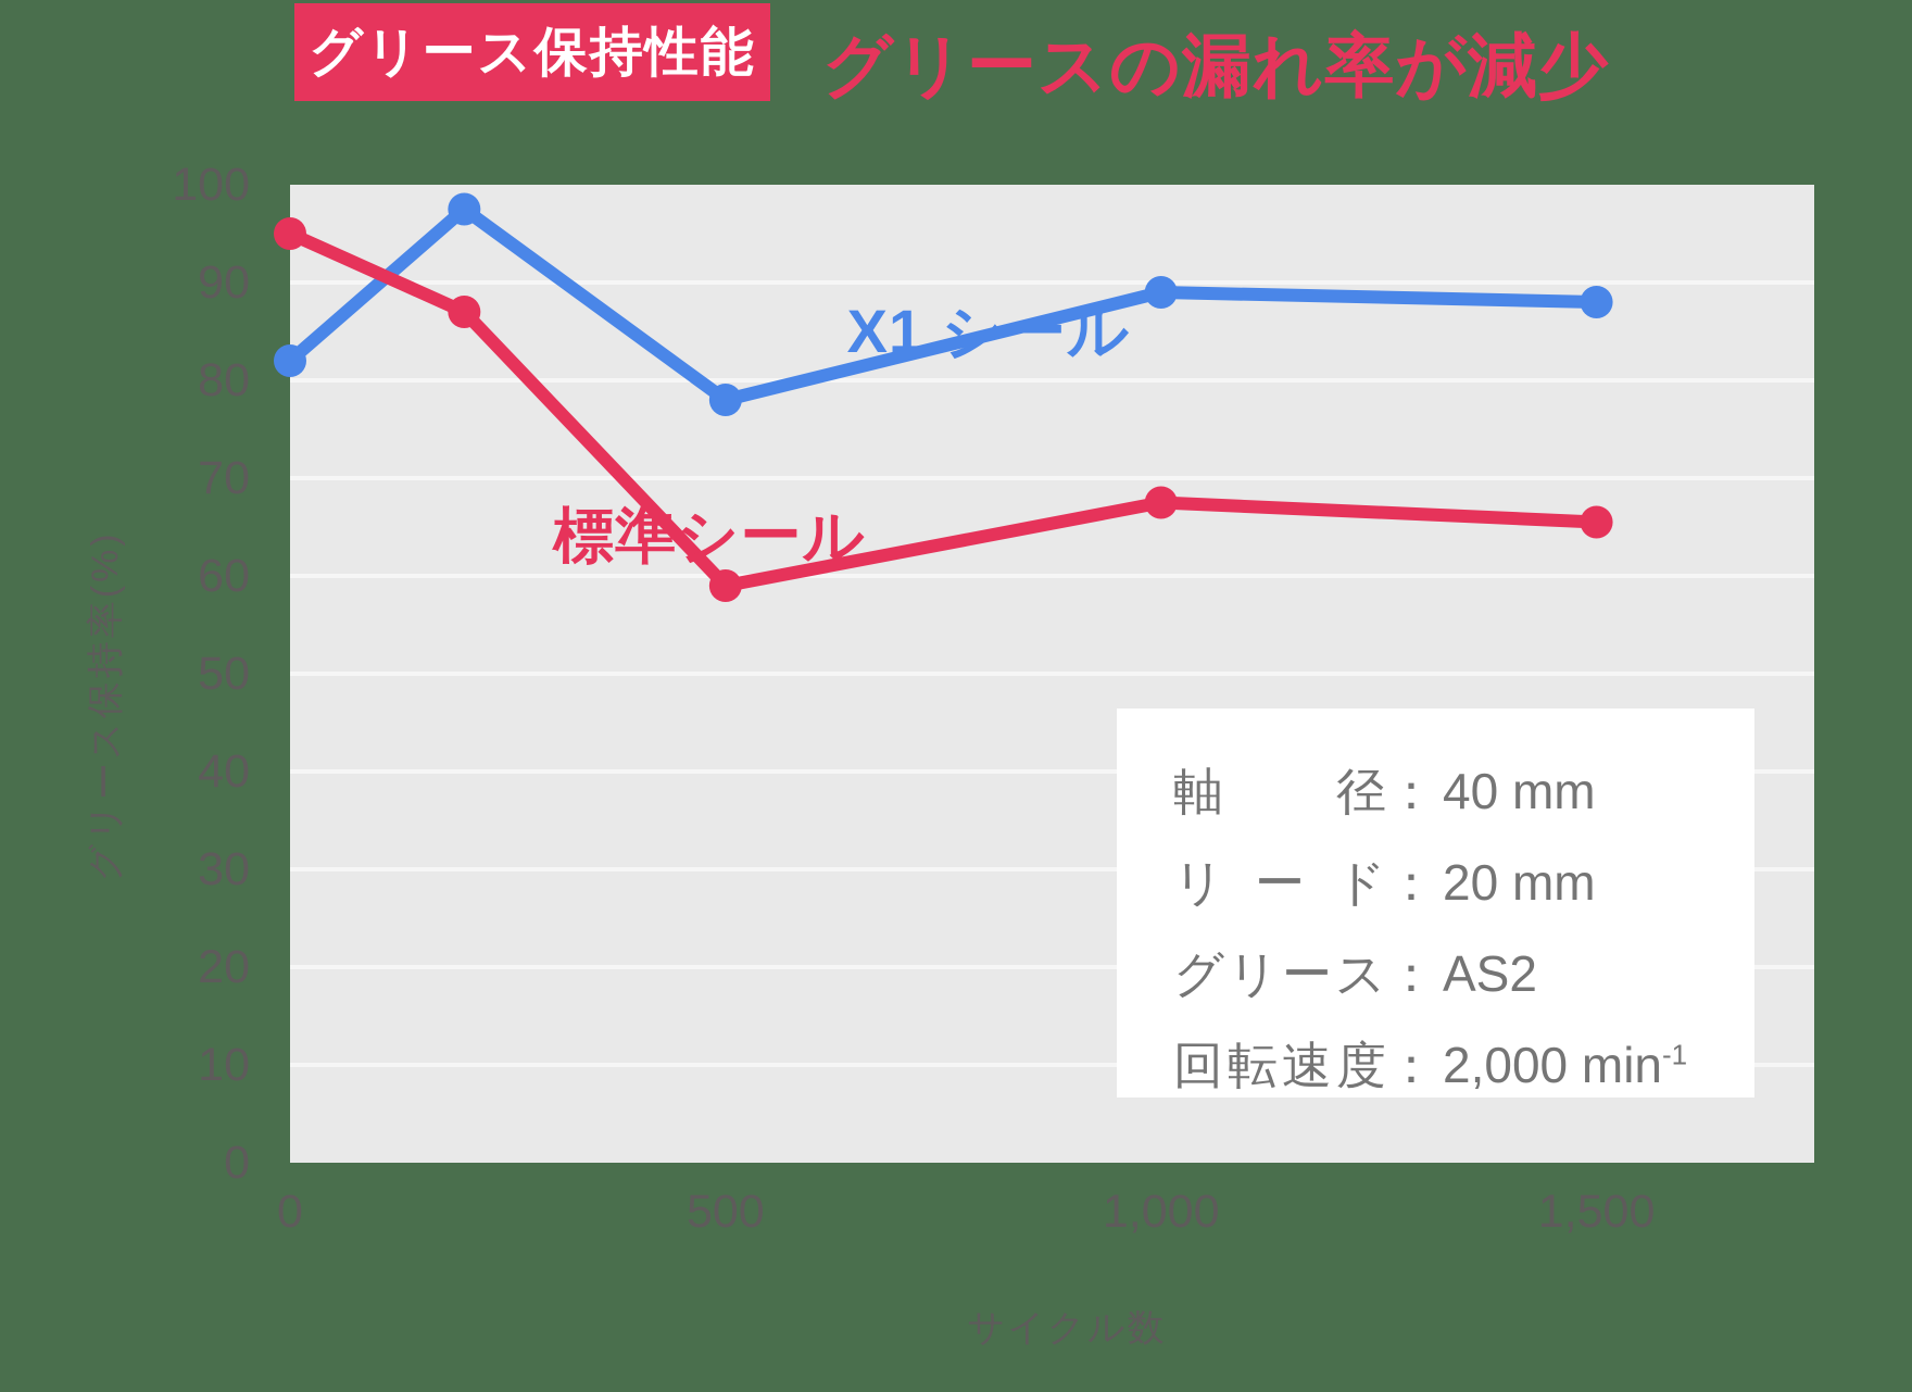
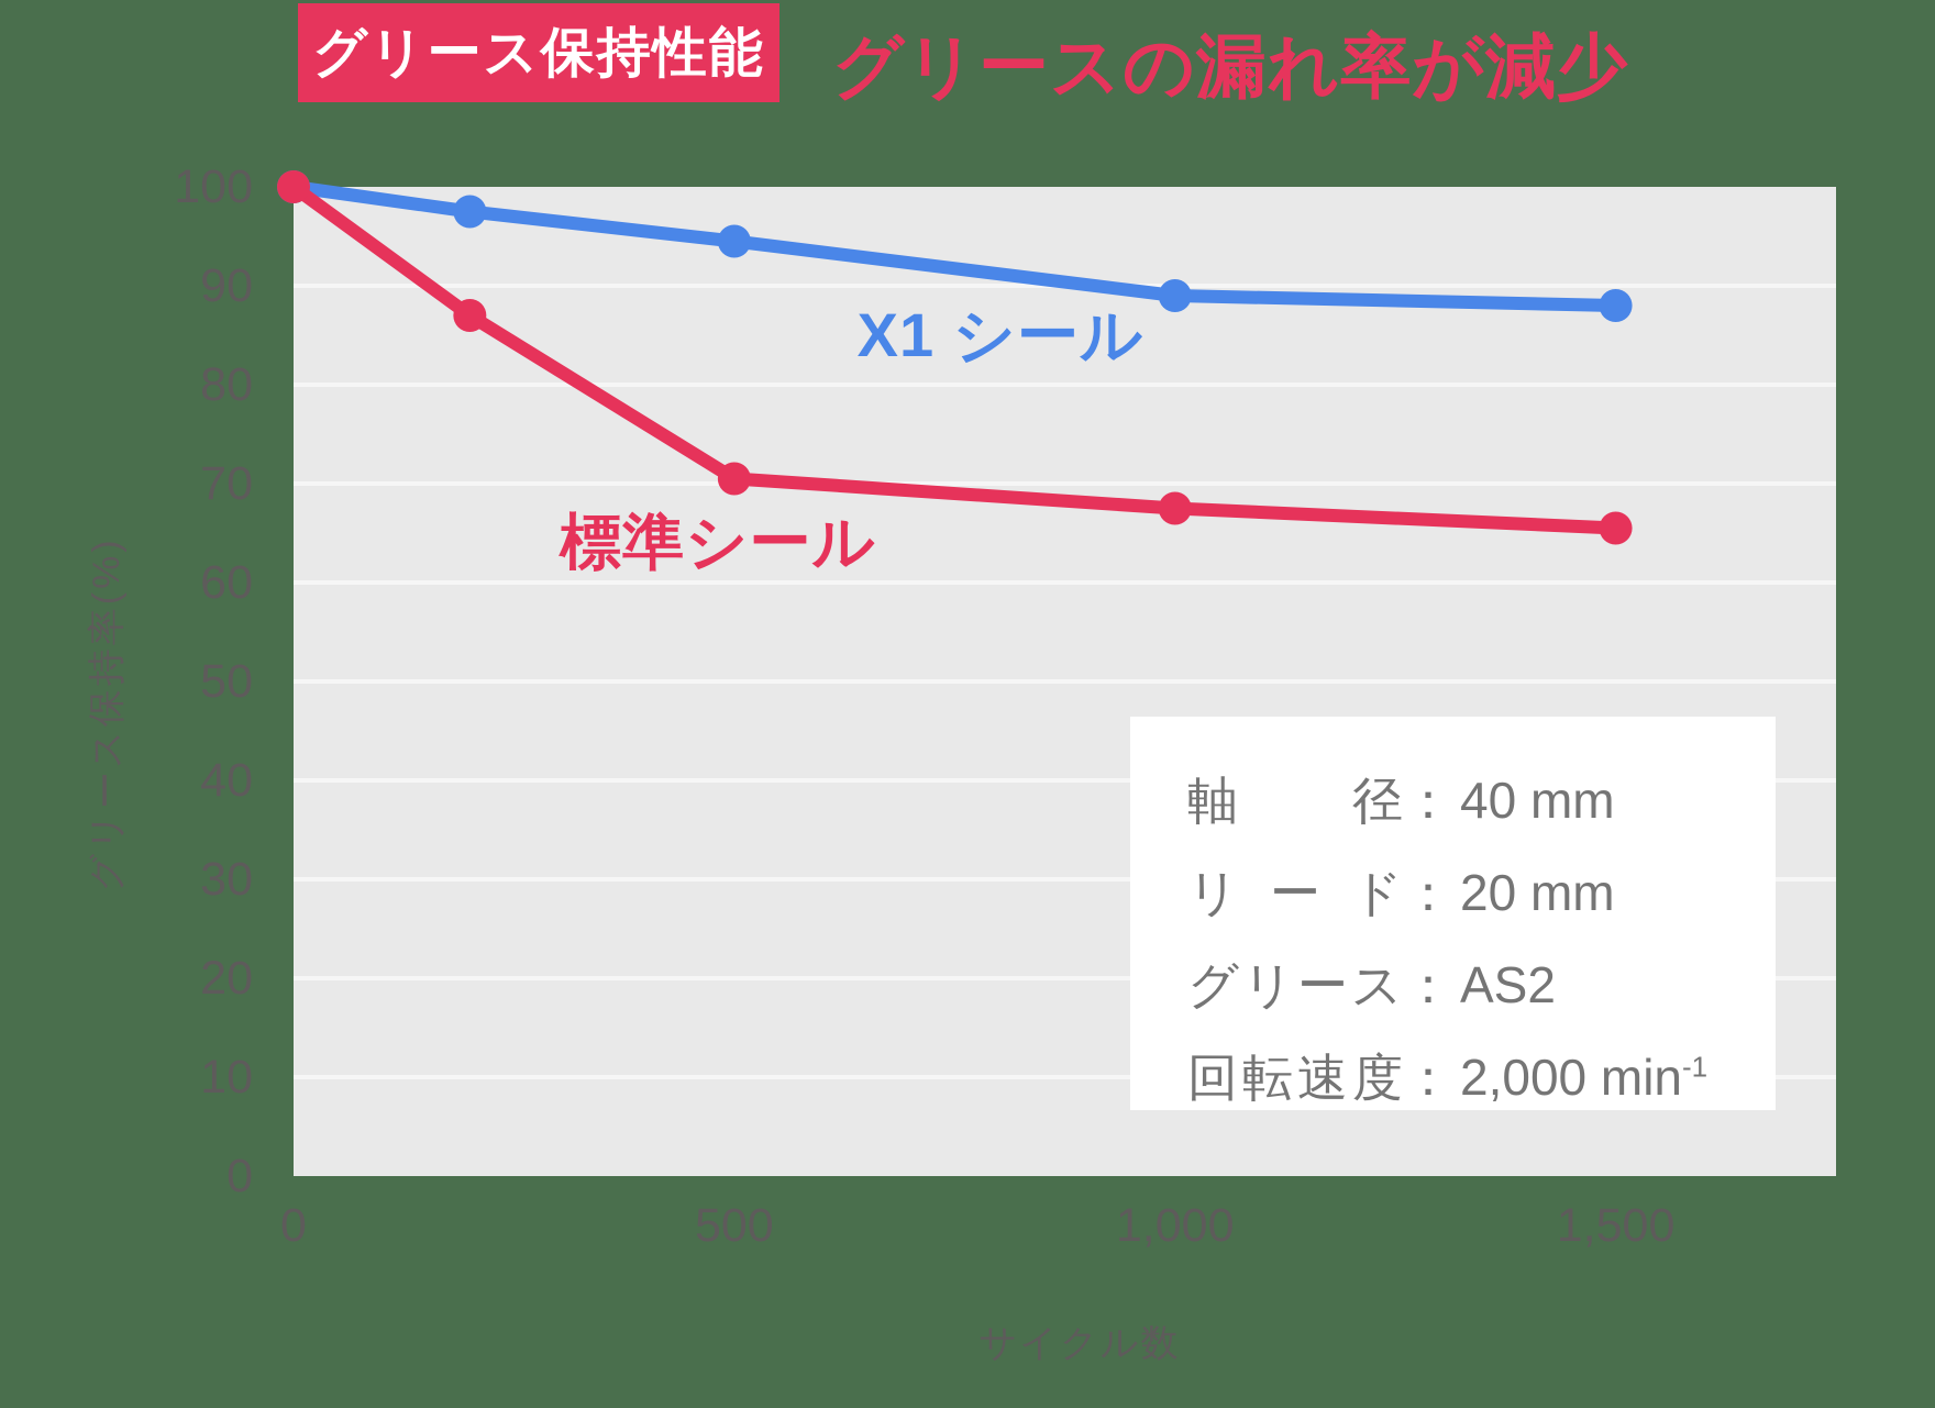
X1 シール/0: 82 -> 100
標準シール/0: 95 -> 100
X1 シール/500: 78 -> 94
標準シール/500: 59 -> 70
